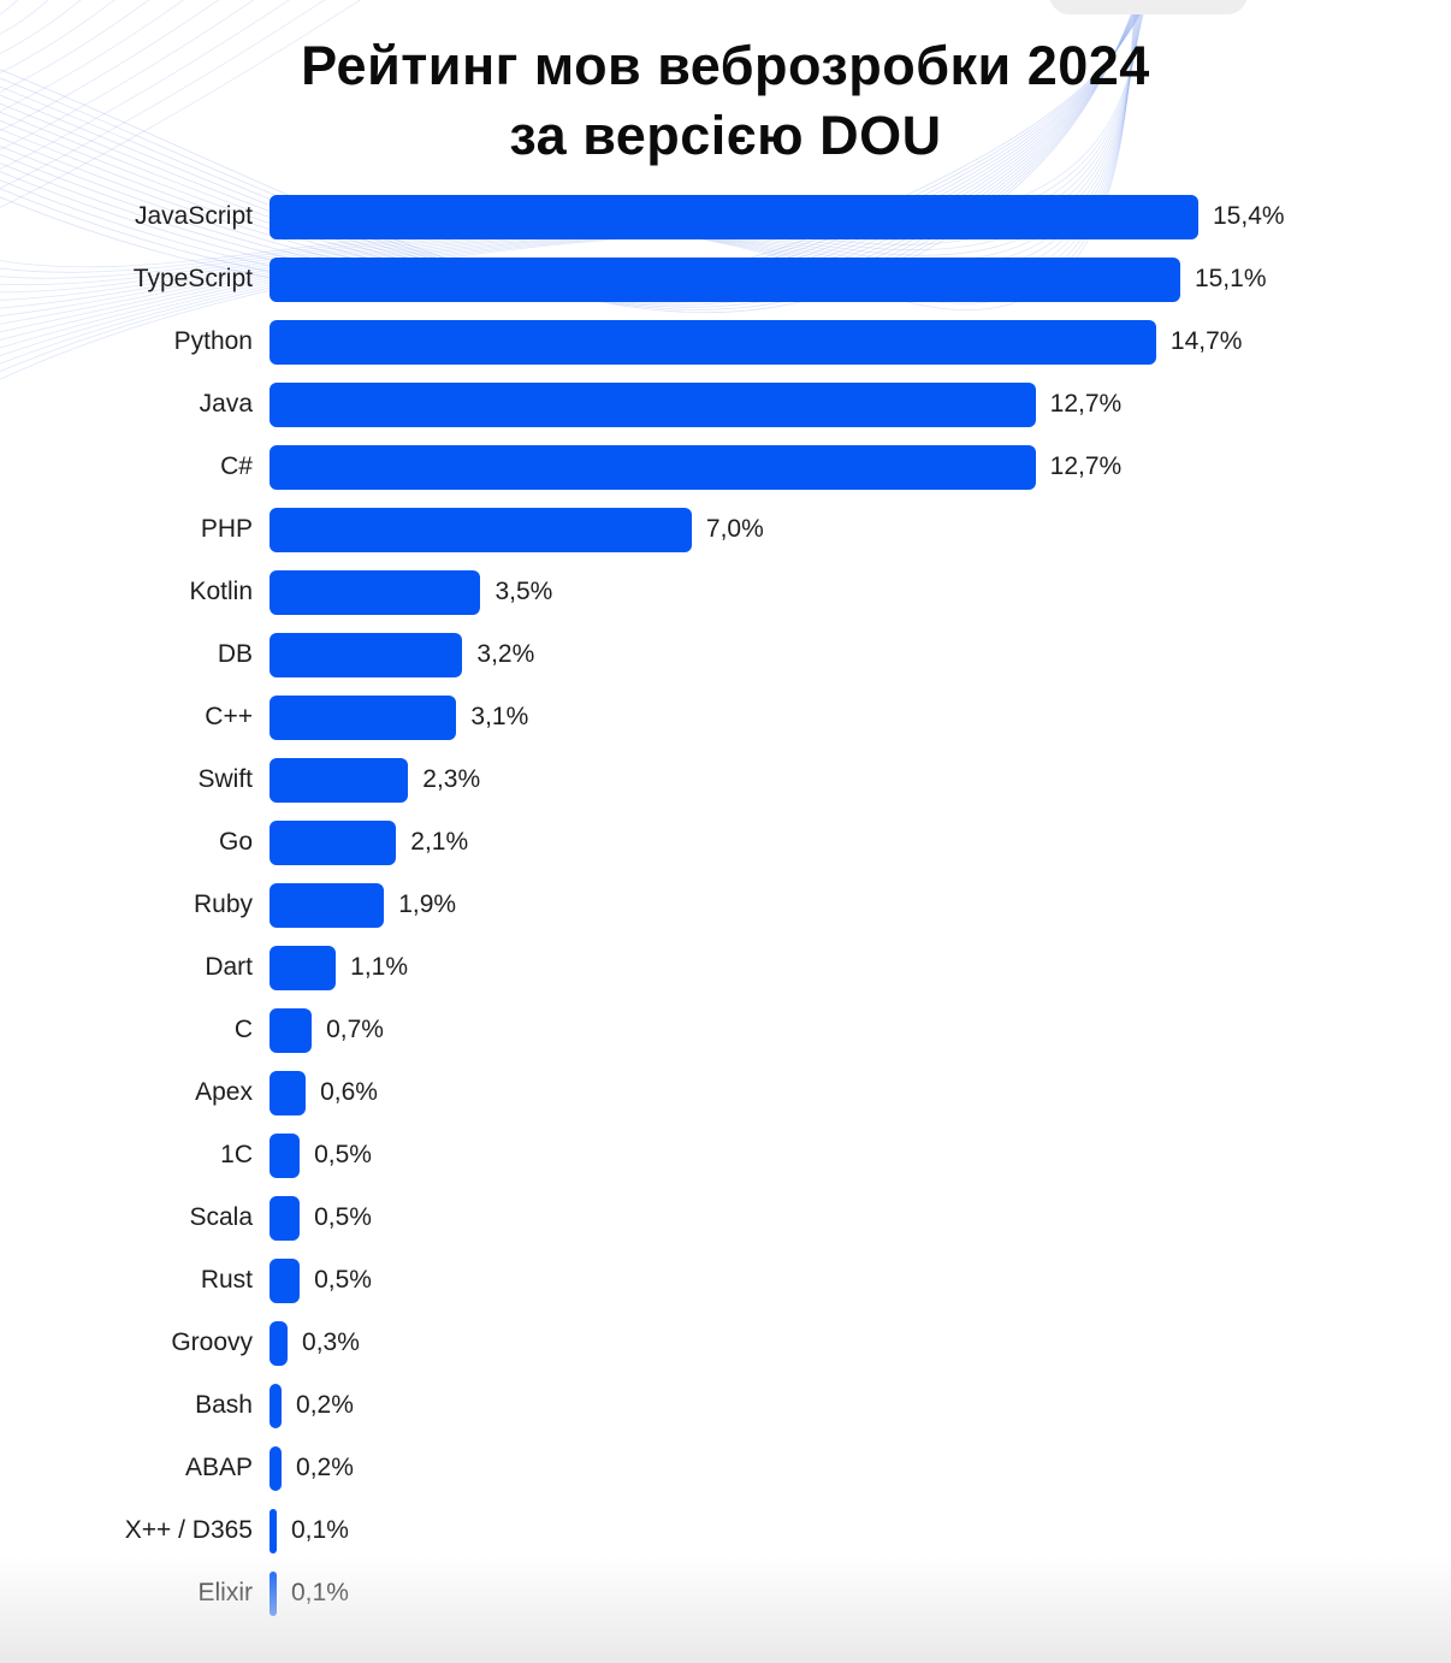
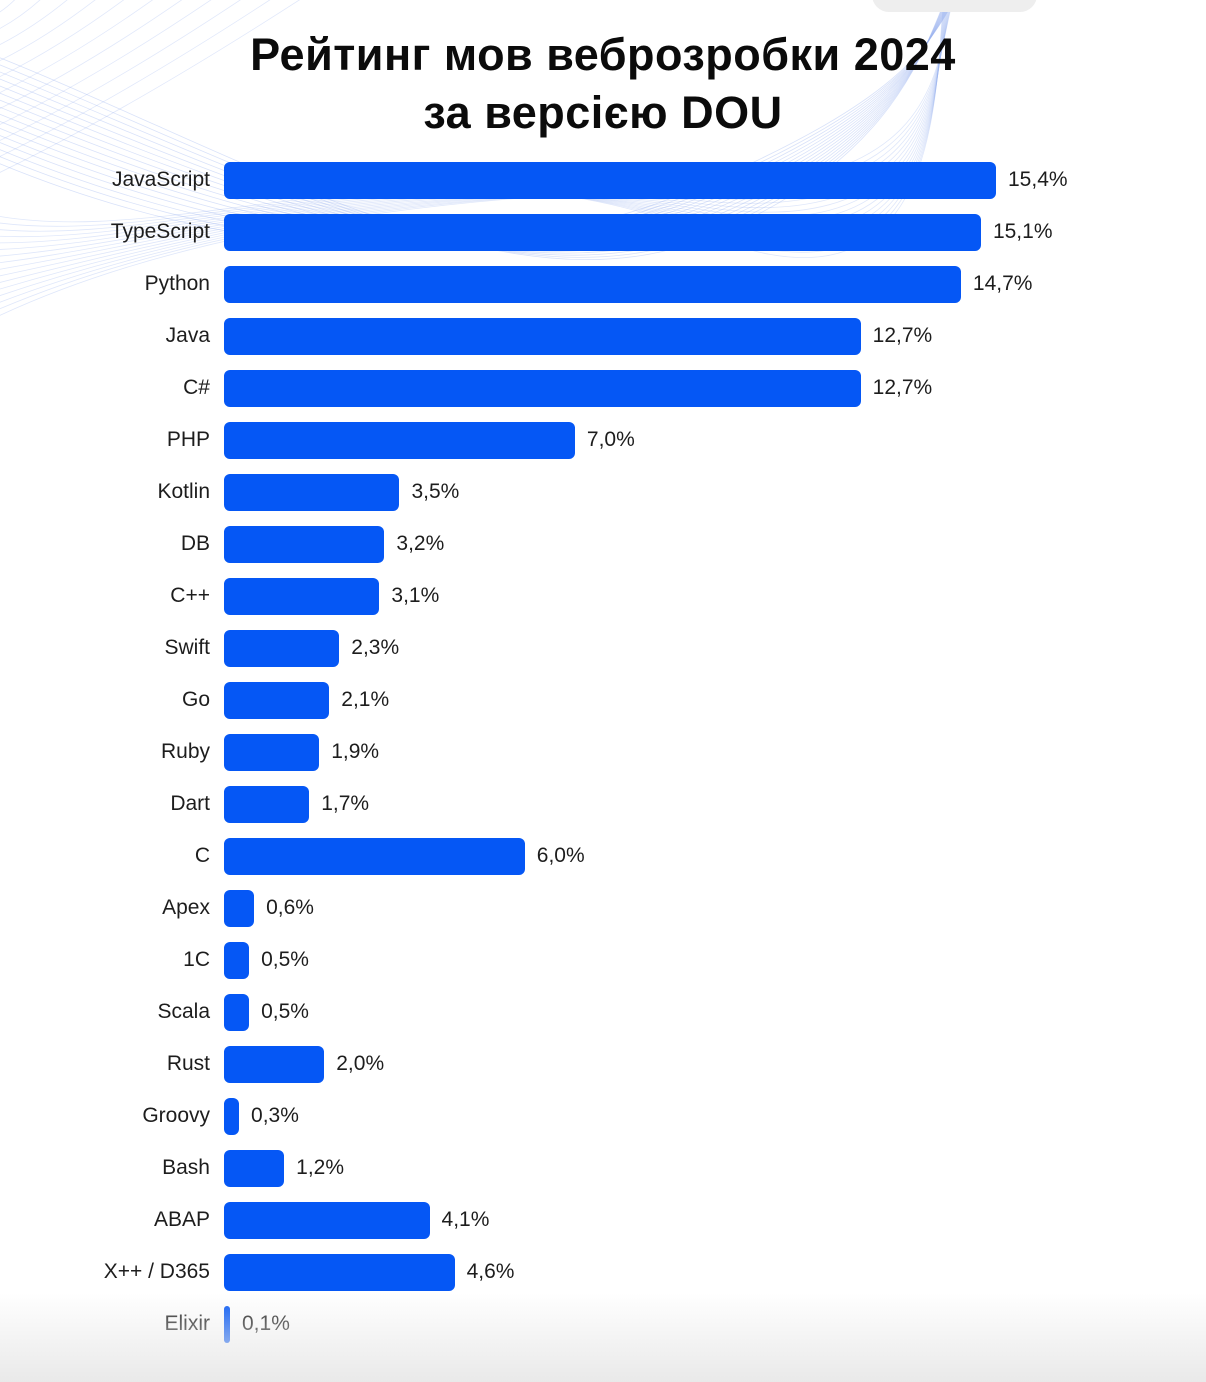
Dart: 1,1% -> 1,7%
C: 0,7% -> 6,0%
Rust: 0,5% -> 2,0%
Bash: 0,2% -> 1,2%
ABAP: 0,2% -> 4,1%
X++ / D365: 0,1% -> 4,6%
